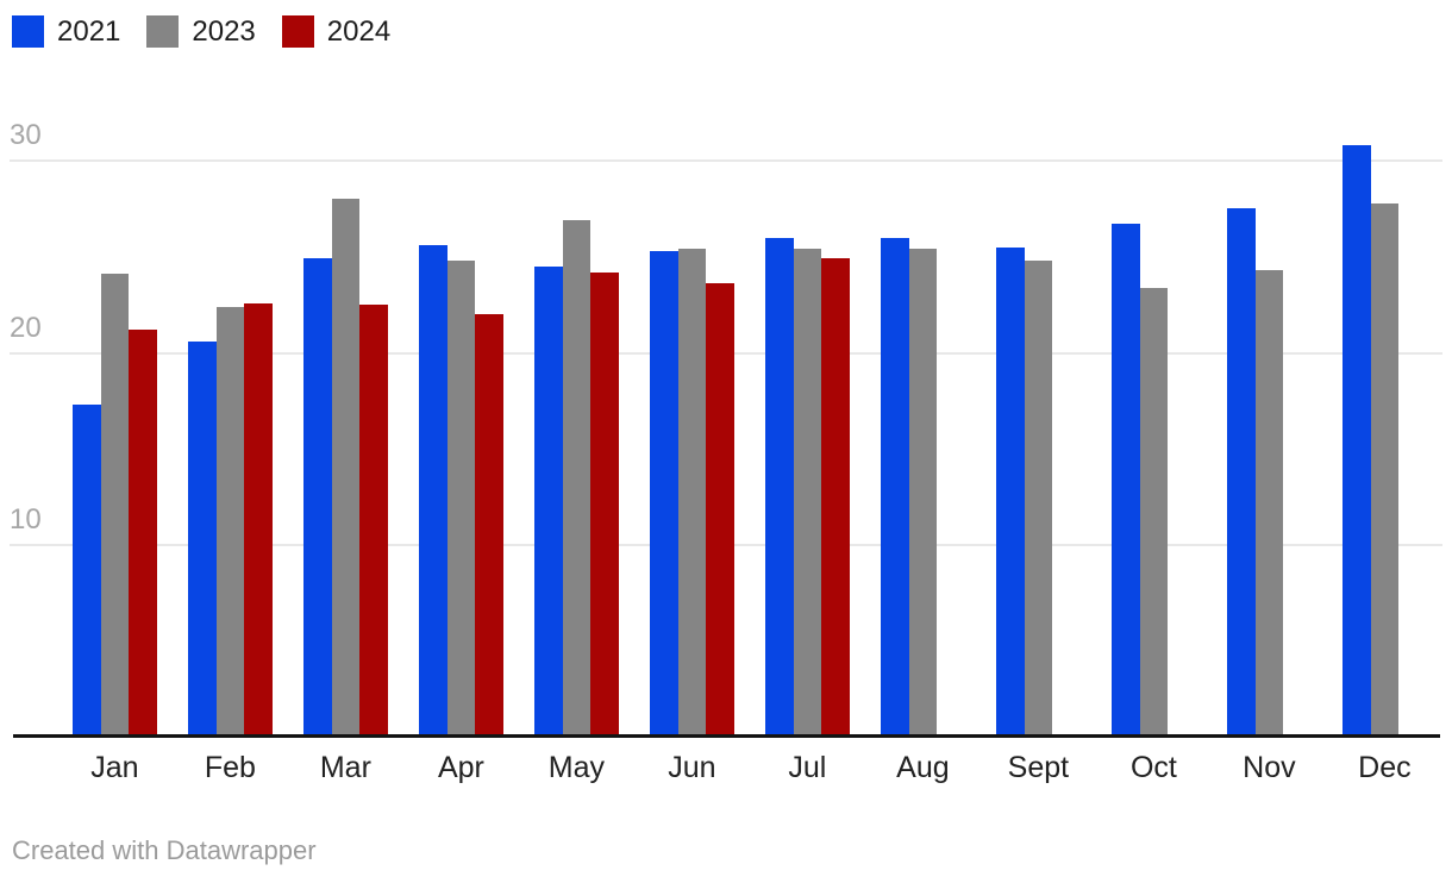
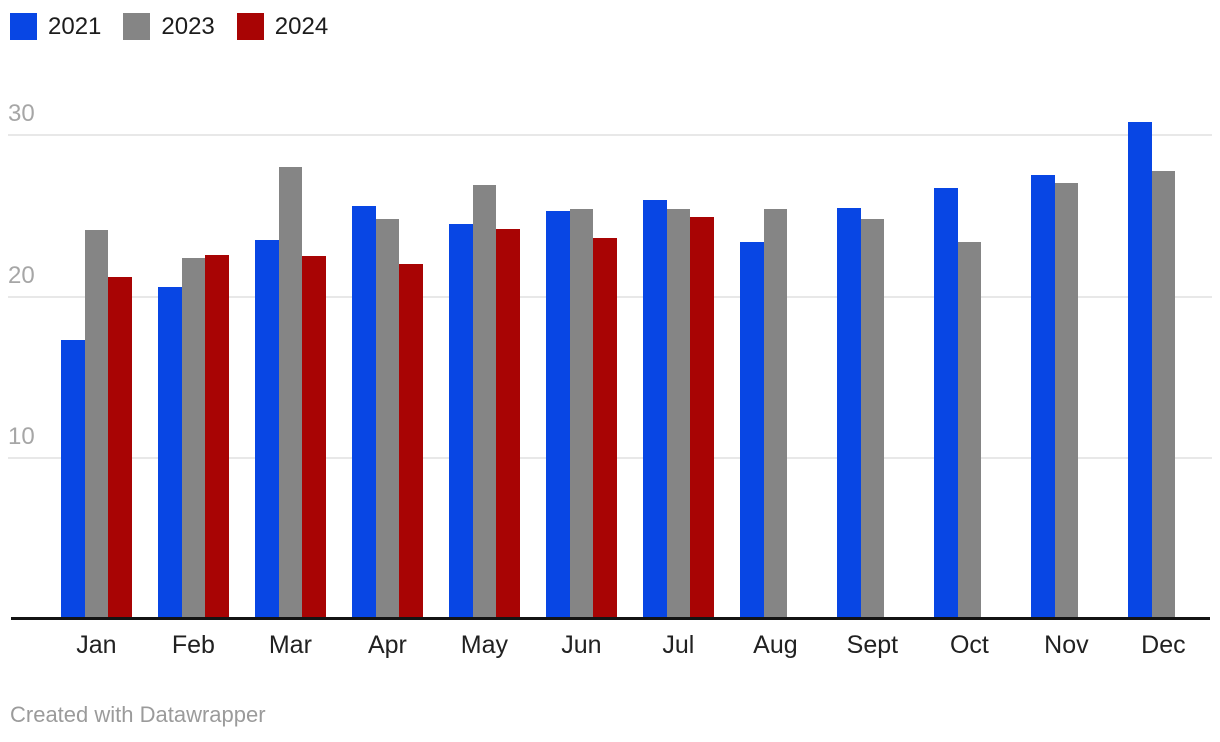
2021/Mar: 24.9 -> 23.5
2021/Aug: 26.0 -> 23.4
2023/Nov: 24.3 -> 27.0
